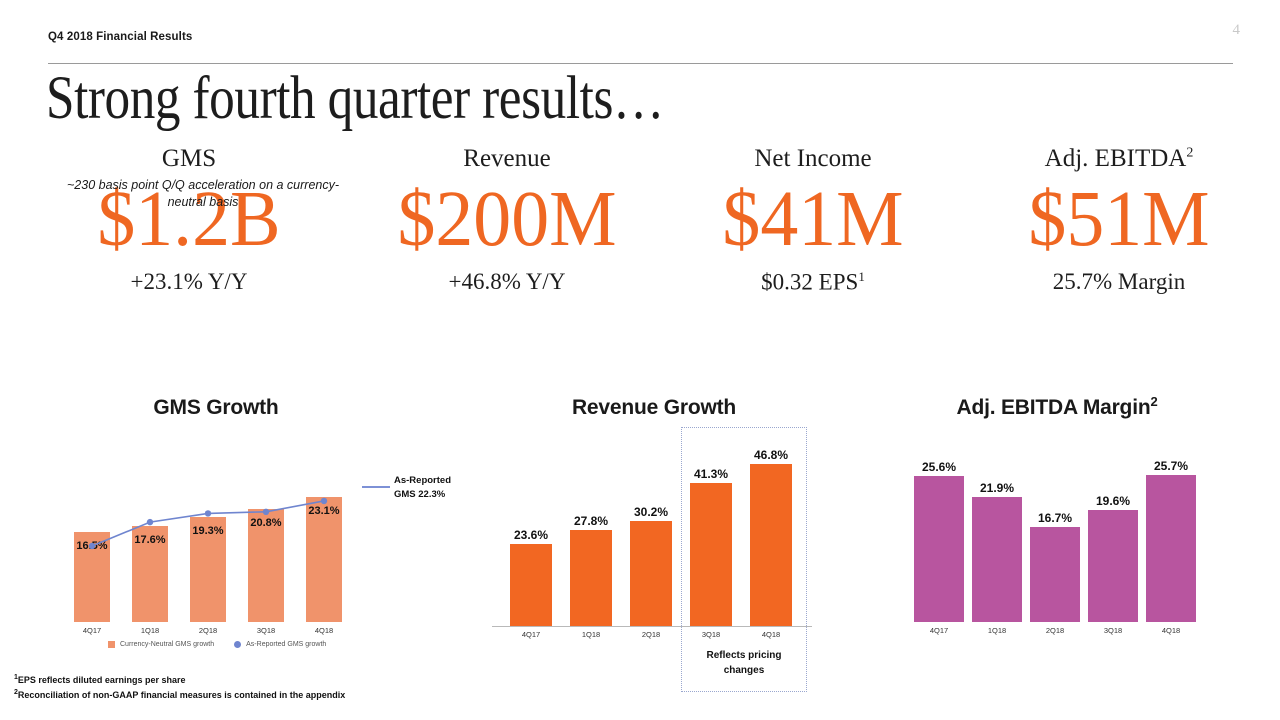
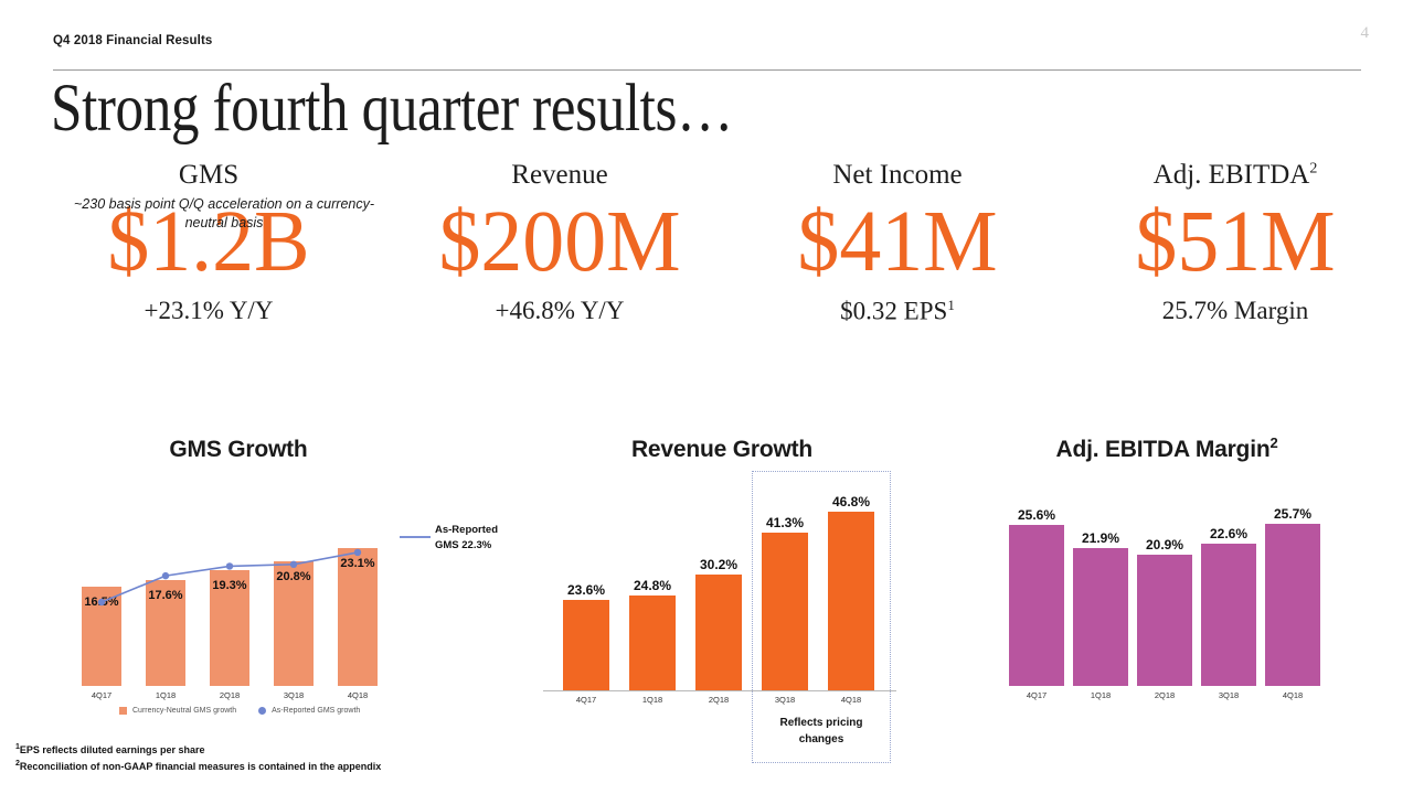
Revenue Growth/1Q18: 27.8% -> 24.8%
Adj. EBITDA Margin/2Q18: 16.7% -> 20.9%
Adj. EBITDA Margin/3Q18: 19.6% -> 22.6%
